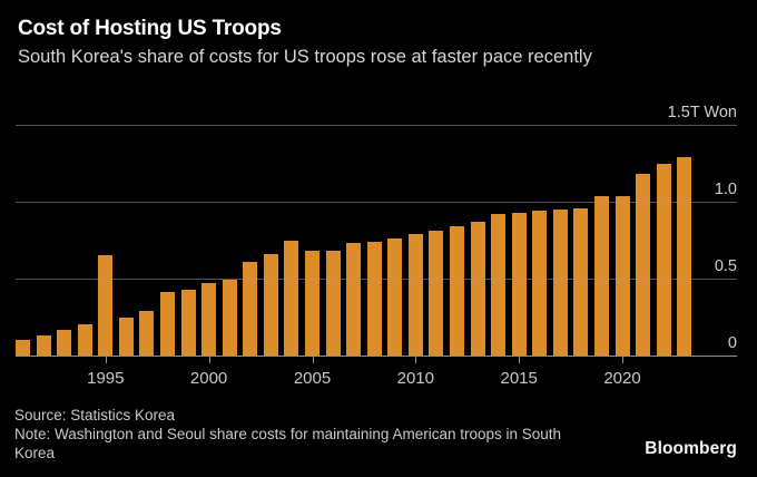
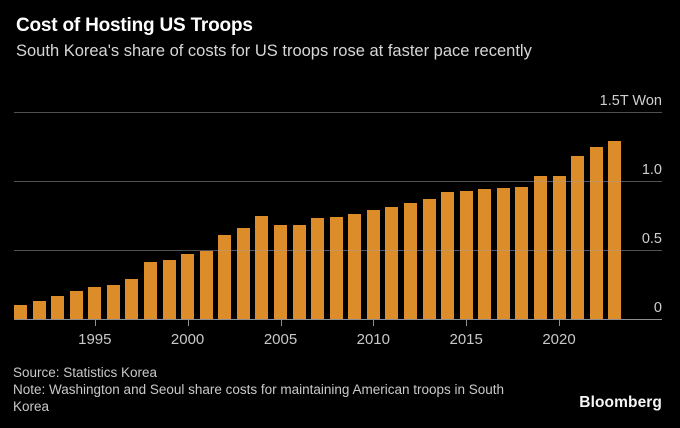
1995: 0.65 -> 0.23
